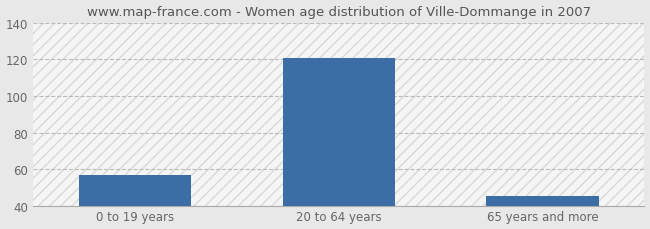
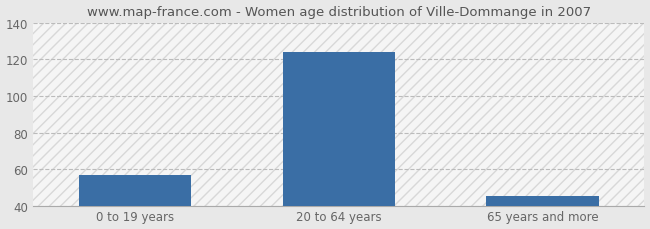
20 to 64 years: 121 -> 124
